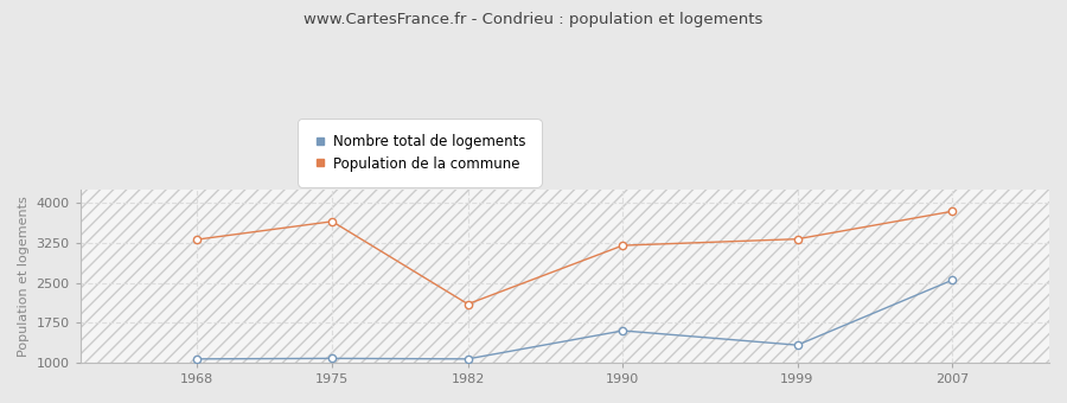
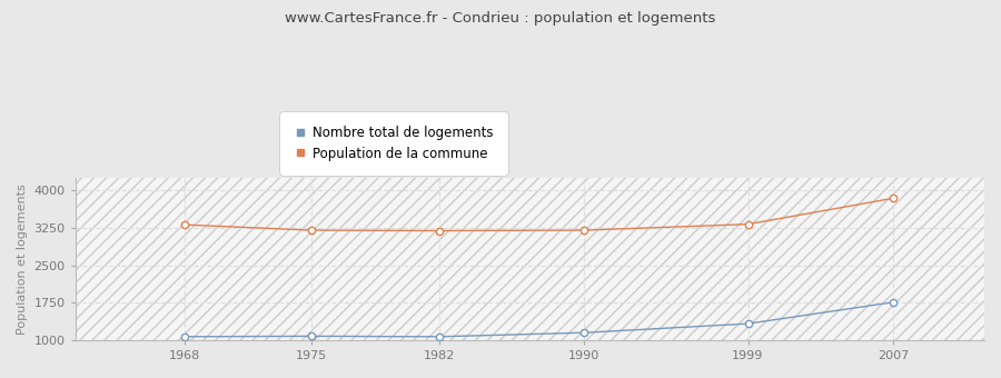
Population de la commune/1975: 3650 -> 3200
Population de la commune/1982: 2100 -> 3190
Nombre total de logements/1990: 1600 -> 1150
Nombre total de logements/2007: 2550 -> 1760
